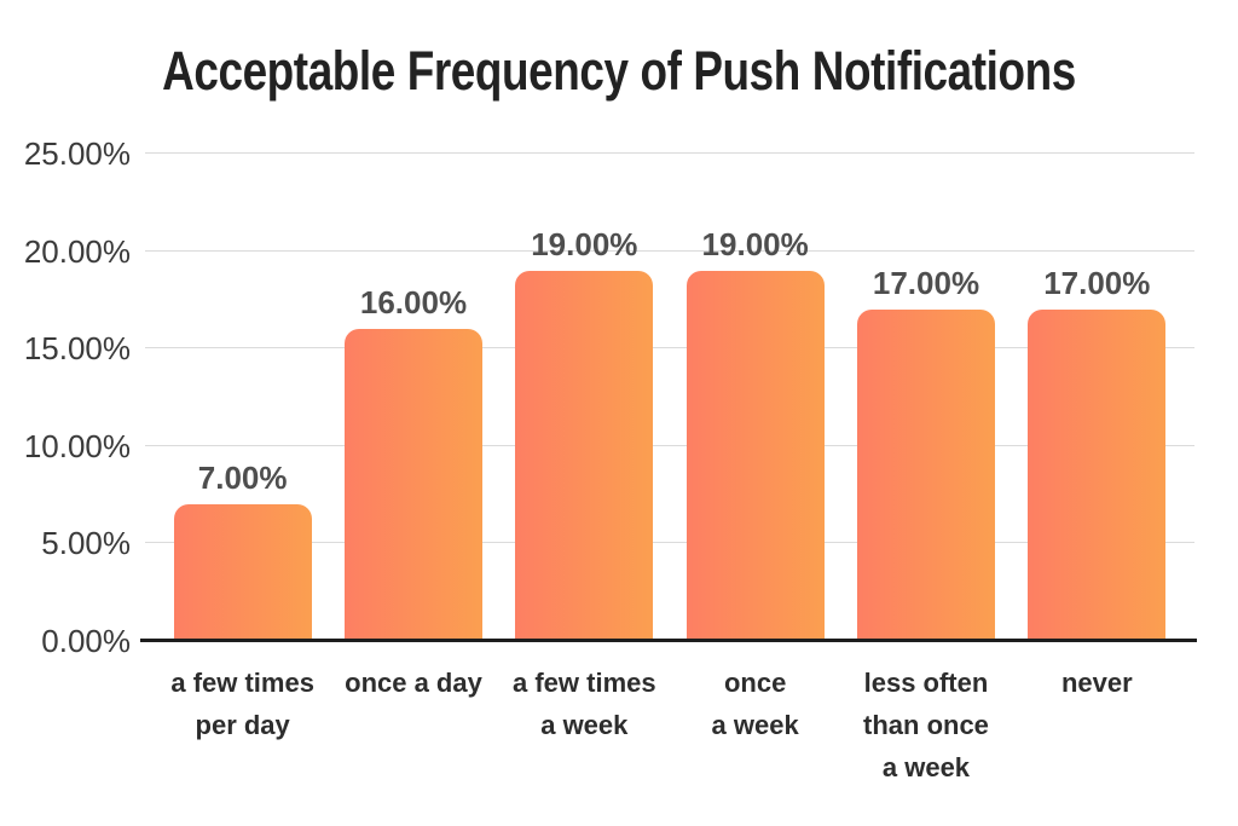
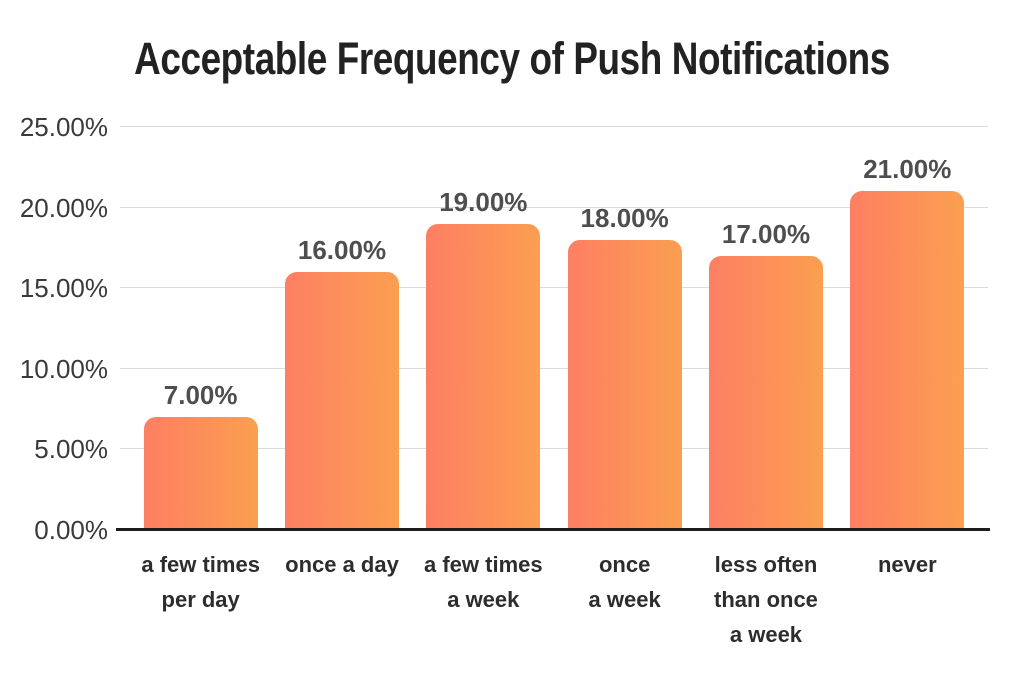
once a week: 19.00% -> 18.00%
never: 17.00% -> 21.00%
